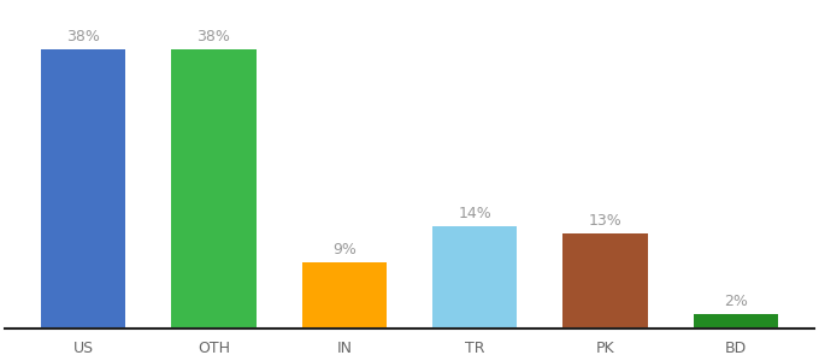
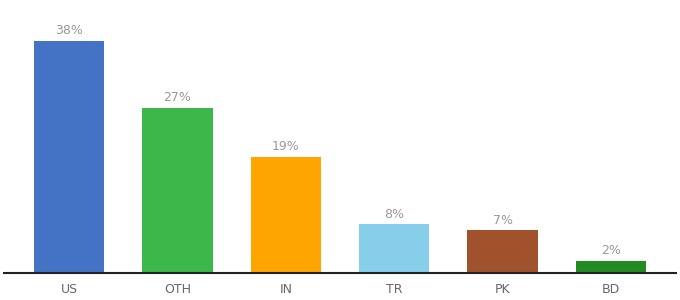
OTH: 38% -> 27%
IN: 9% -> 19%
TR: 14% -> 8%
PK: 13% -> 7%
